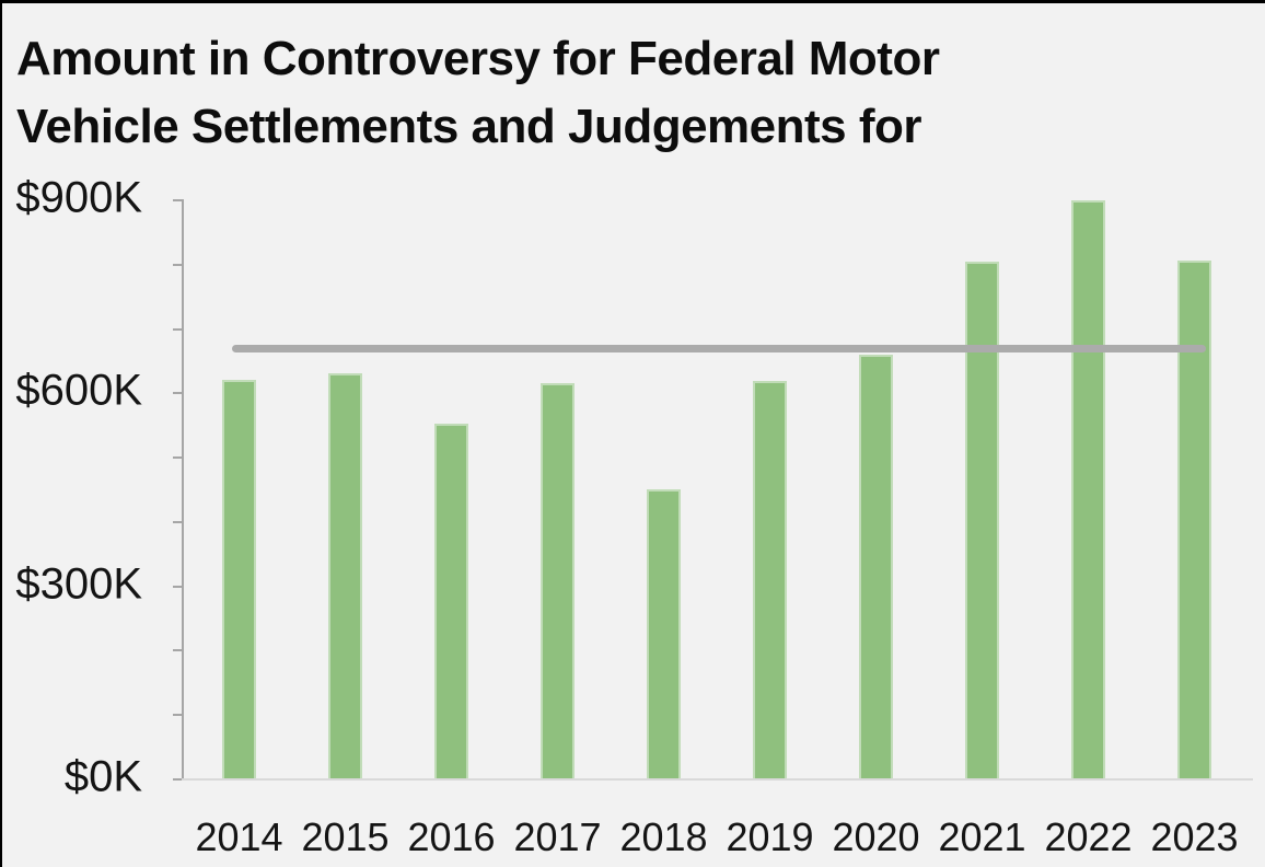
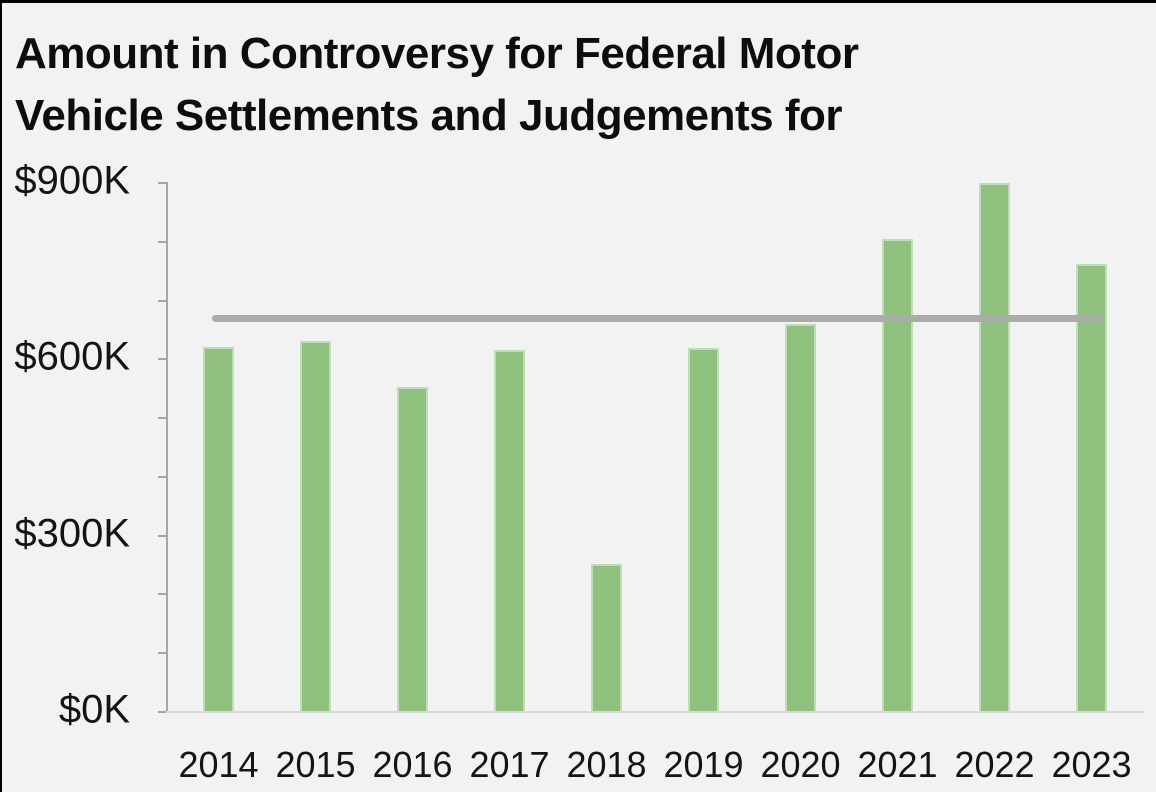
2018: $450K -> $250K
2023: $800K -> $760K
